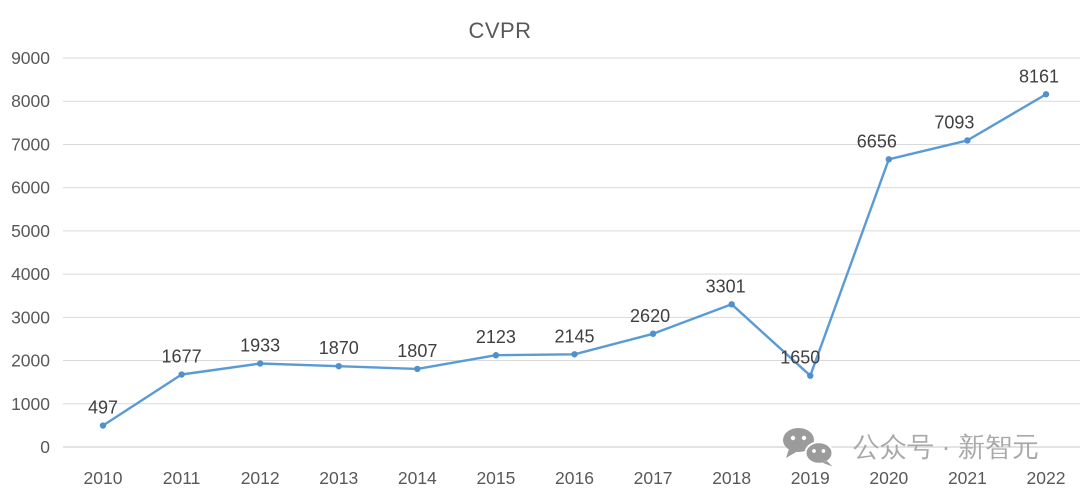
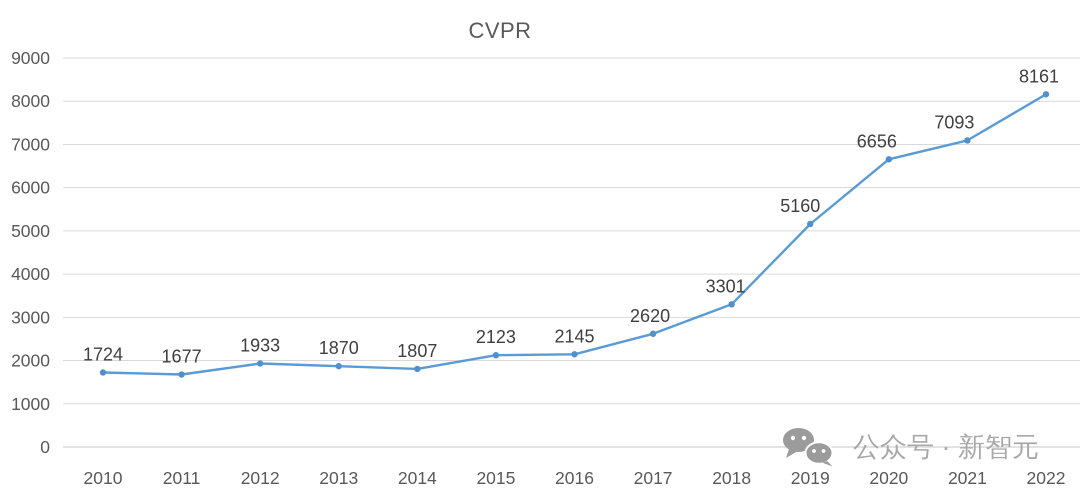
2010: 497 -> 1724
2019: 1650 -> 5160
